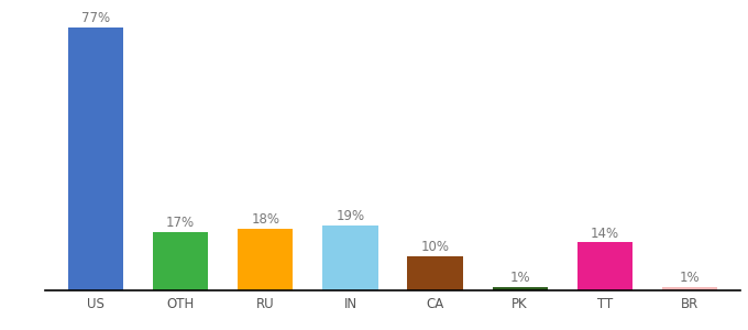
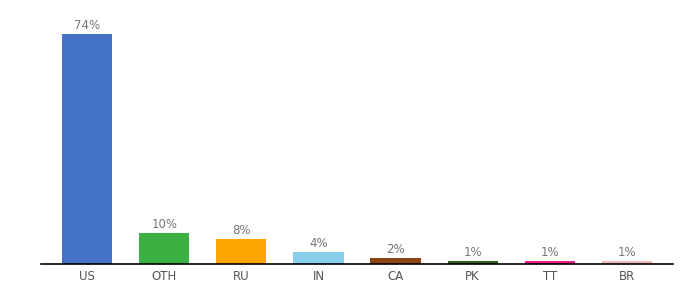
US: 77% -> 74%
OTH: 17% -> 10%
RU: 18% -> 8%
IN: 19% -> 4%
CA: 10% -> 2%
TT: 14% -> 1%
